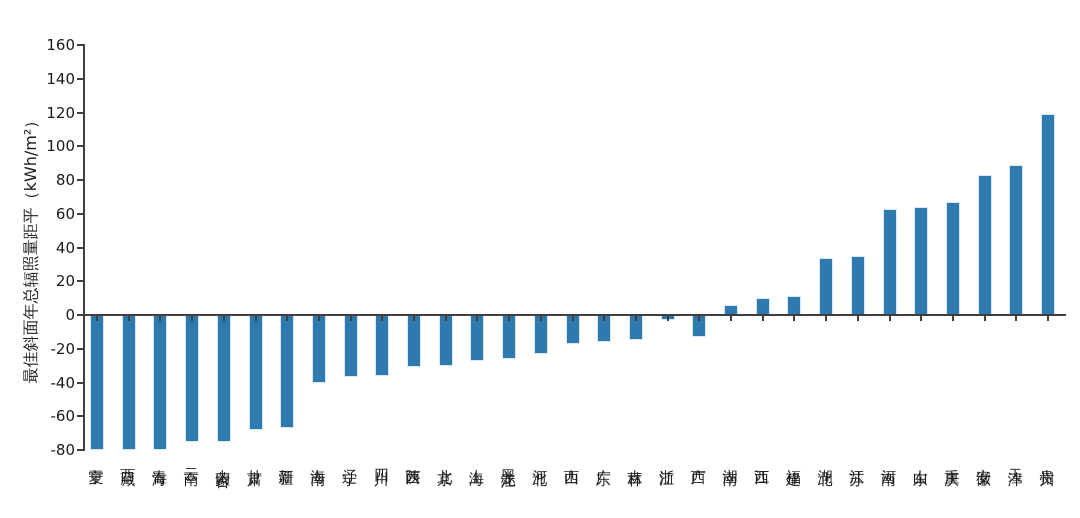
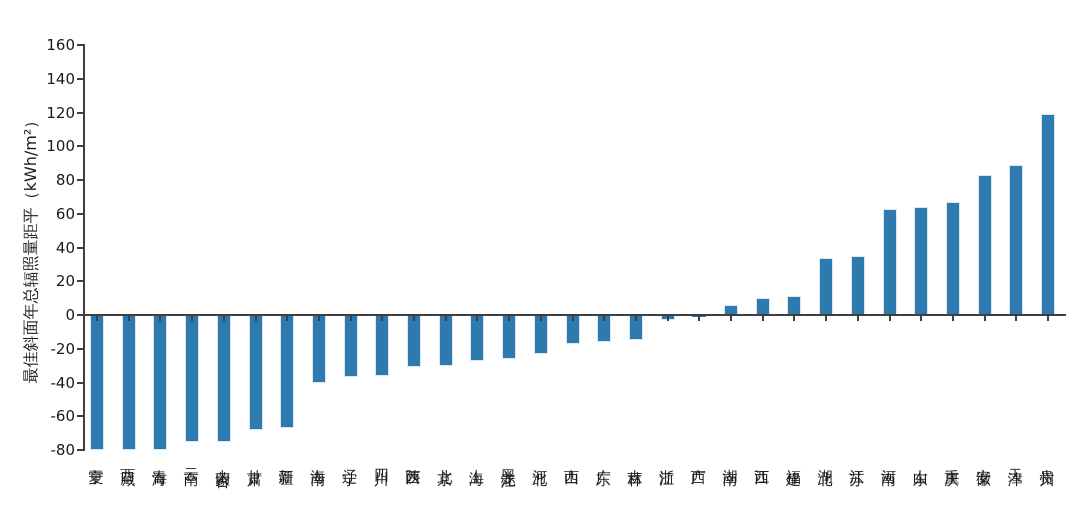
广西: -13 -> -1
